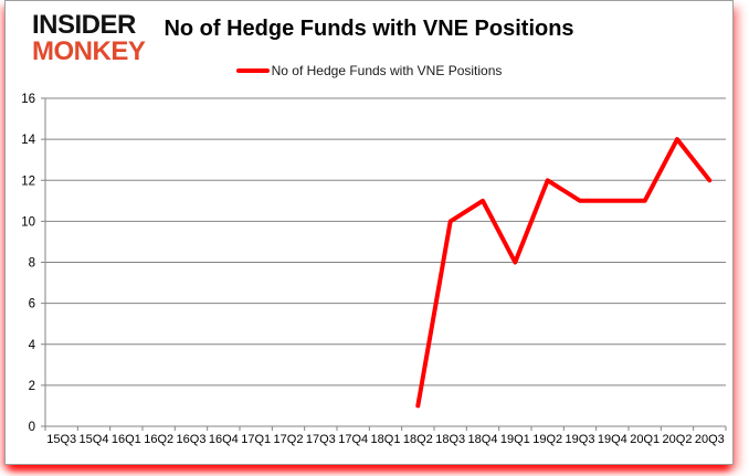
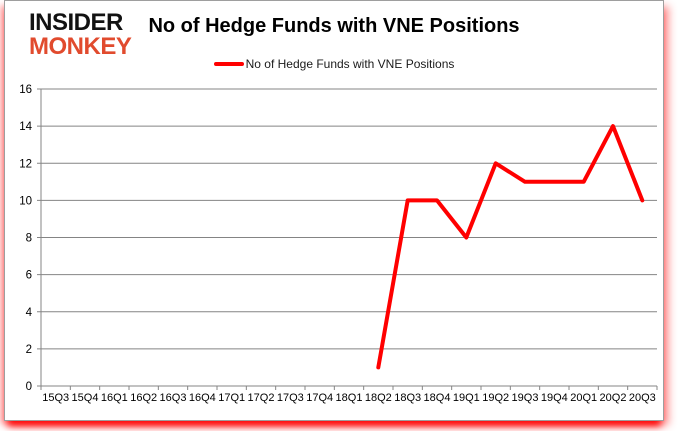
18Q4: 11 -> 10
20Q3: 12 -> 10
